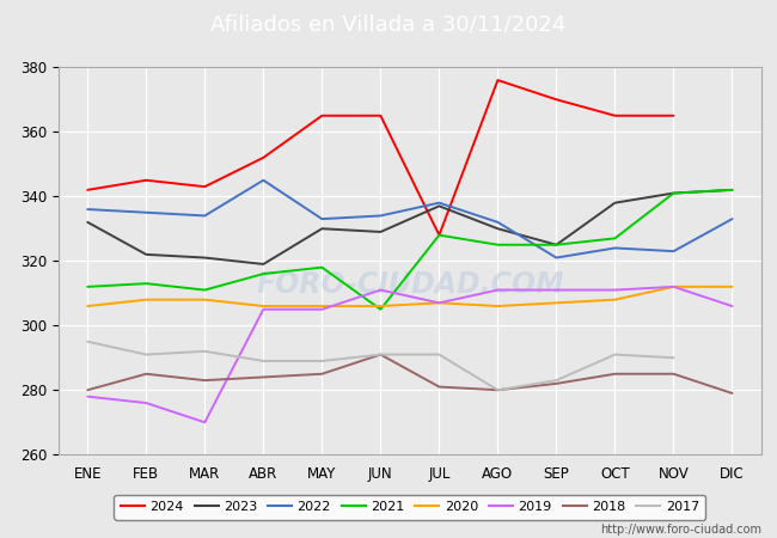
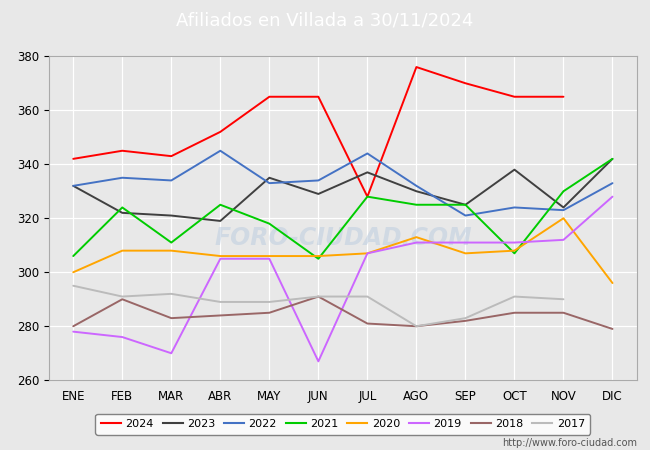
2022/ENE: 336 -> 332
2021/ENE: 312 -> 306
2020/ENE: 306 -> 300
2021/FEB: 313 -> 324
2018/FEB: 285 -> 290
2021/ABR: 316 -> 325
2023/MAY: 330 -> 335
2019/JUN: 311 -> 267
2022/JUL: 338 -> 344
2020/AGO: 306 -> 313
2021/OCT: 327 -> 307
2023/NOV: 341 -> 324
2021/NOV: 341 -> 330
2020/NOV: 312 -> 320
2020/DIC: 312 -> 296
2019/DIC: 306 -> 328
